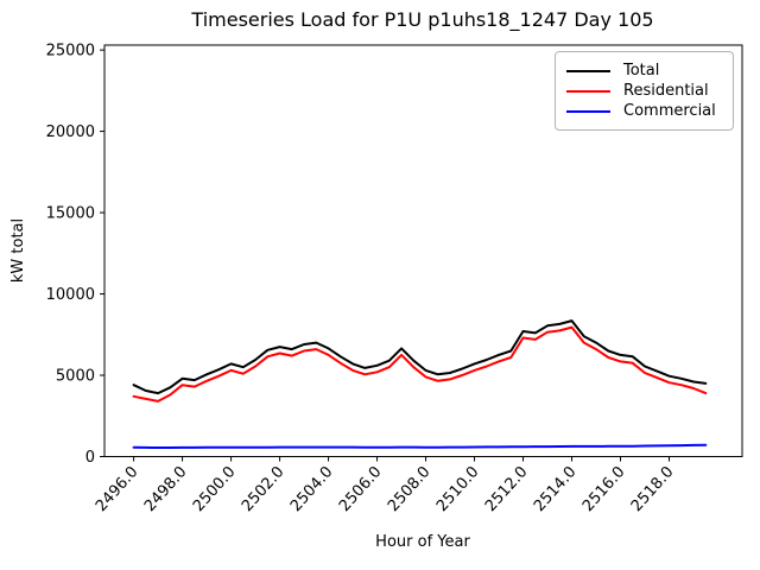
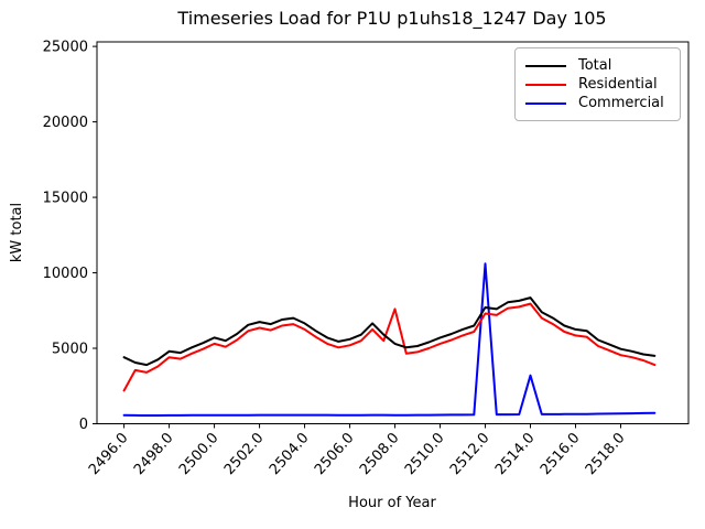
Residential/2496.0: 3700 -> 2200
Residential/2508.0: 4900 -> 7600
Commercial/2512.0: 600 -> 10600
Commercial/2514.0: 600 -> 3200
